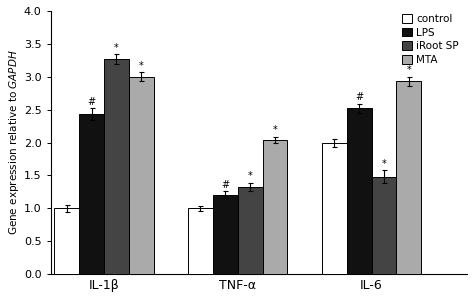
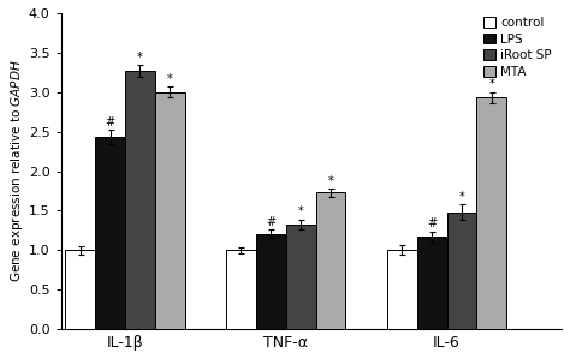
MTA/TNF-α: 2.04 -> 1.73
control/IL-6: 2 -> 1
LPS/IL-6: 2.52 -> 1.17
